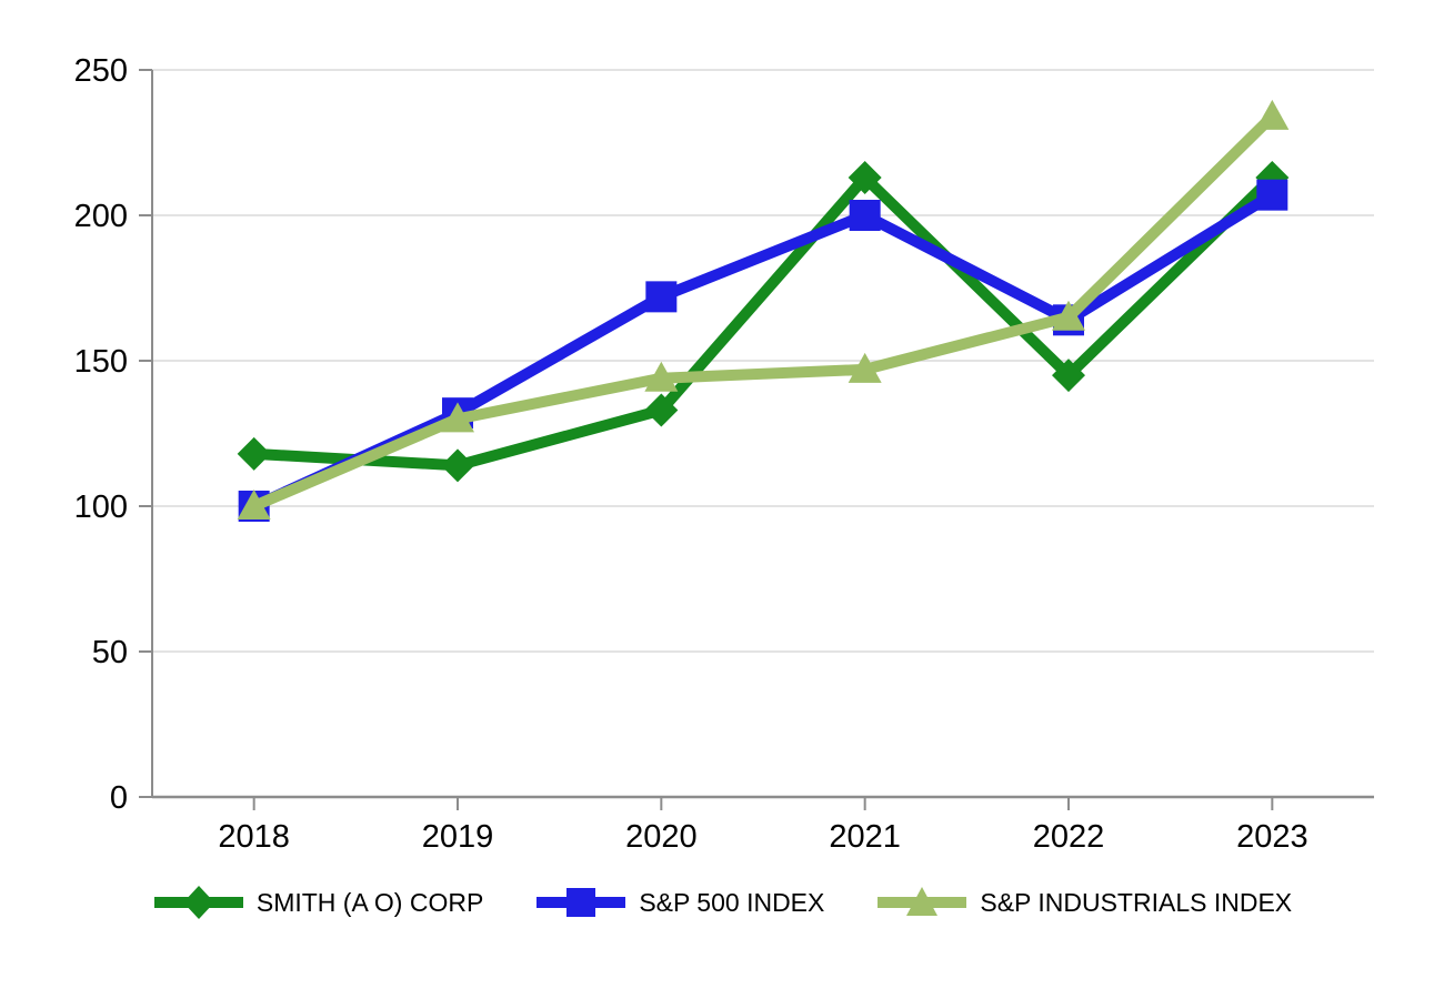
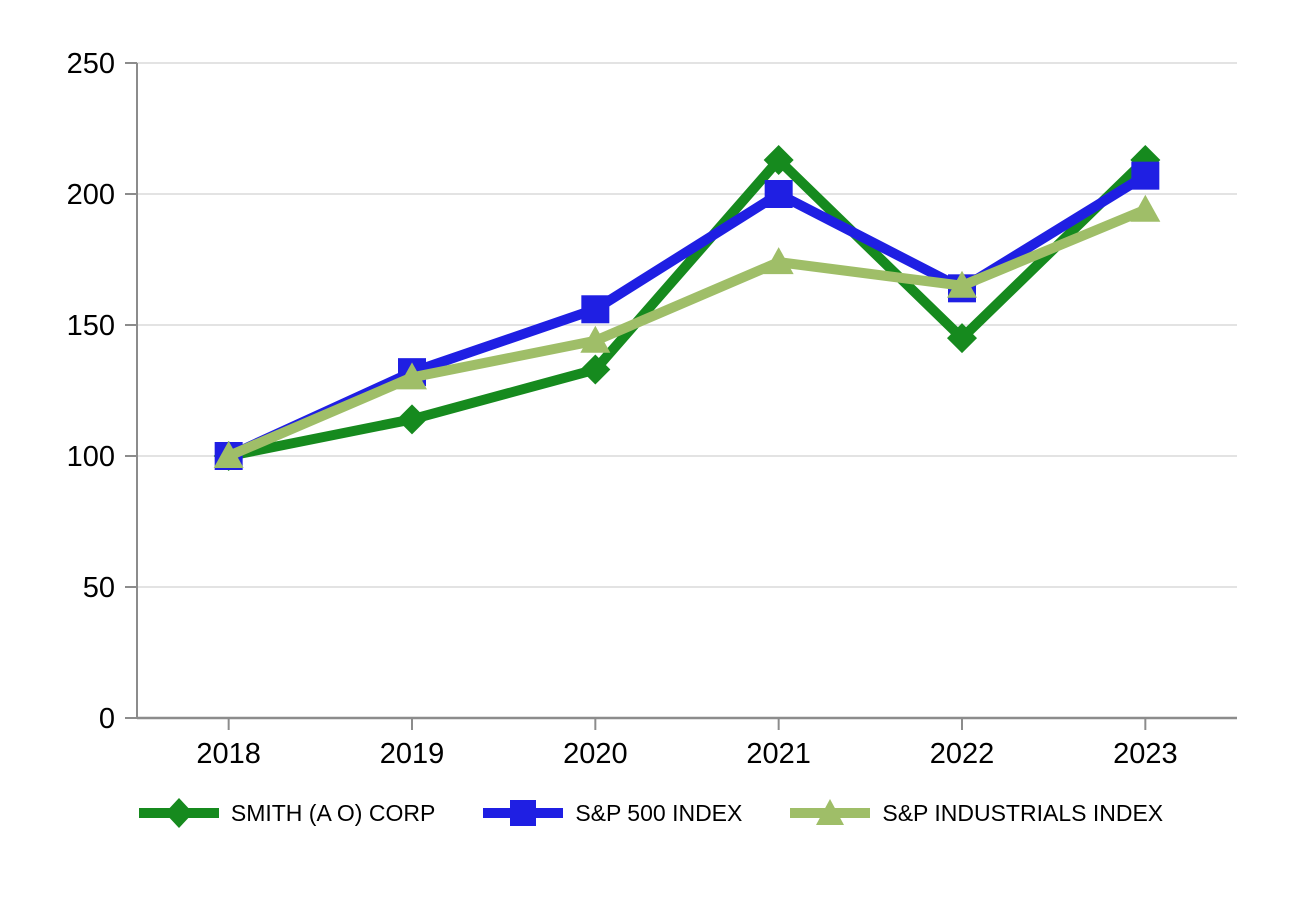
SMITH (A O) CORP/2018: 118 -> 100
S&P 500 INDEX/2020: 172 -> 156
S&P INDUSTRIALS INDEX/2021: 147 -> 174
S&P INDUSTRIALS INDEX/2023: 234 -> 194
